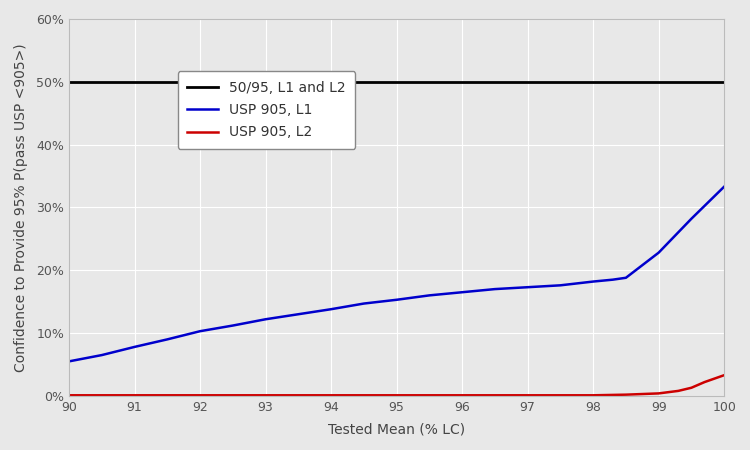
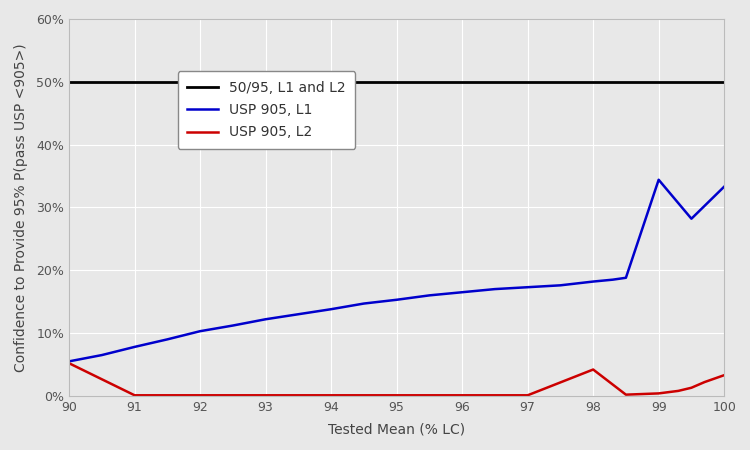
USP 905, L2/90: 0.1% -> 5.2%
USP 905, L2/98: 0.1% -> 4.2%
USP 905, L1/99: 22.8% -> 34.4%
